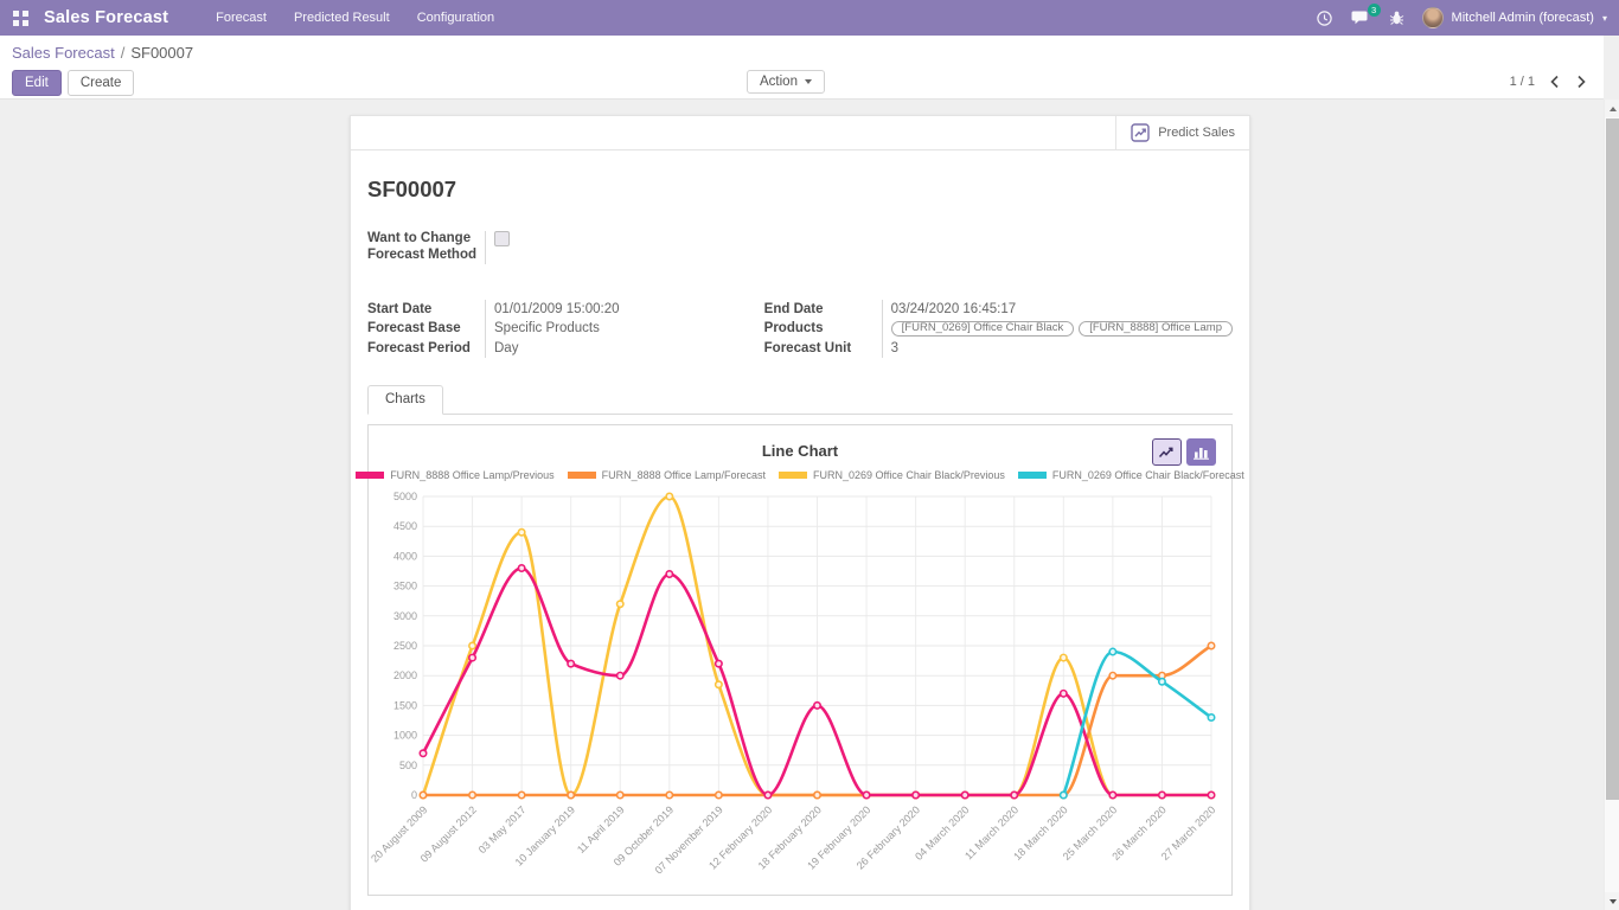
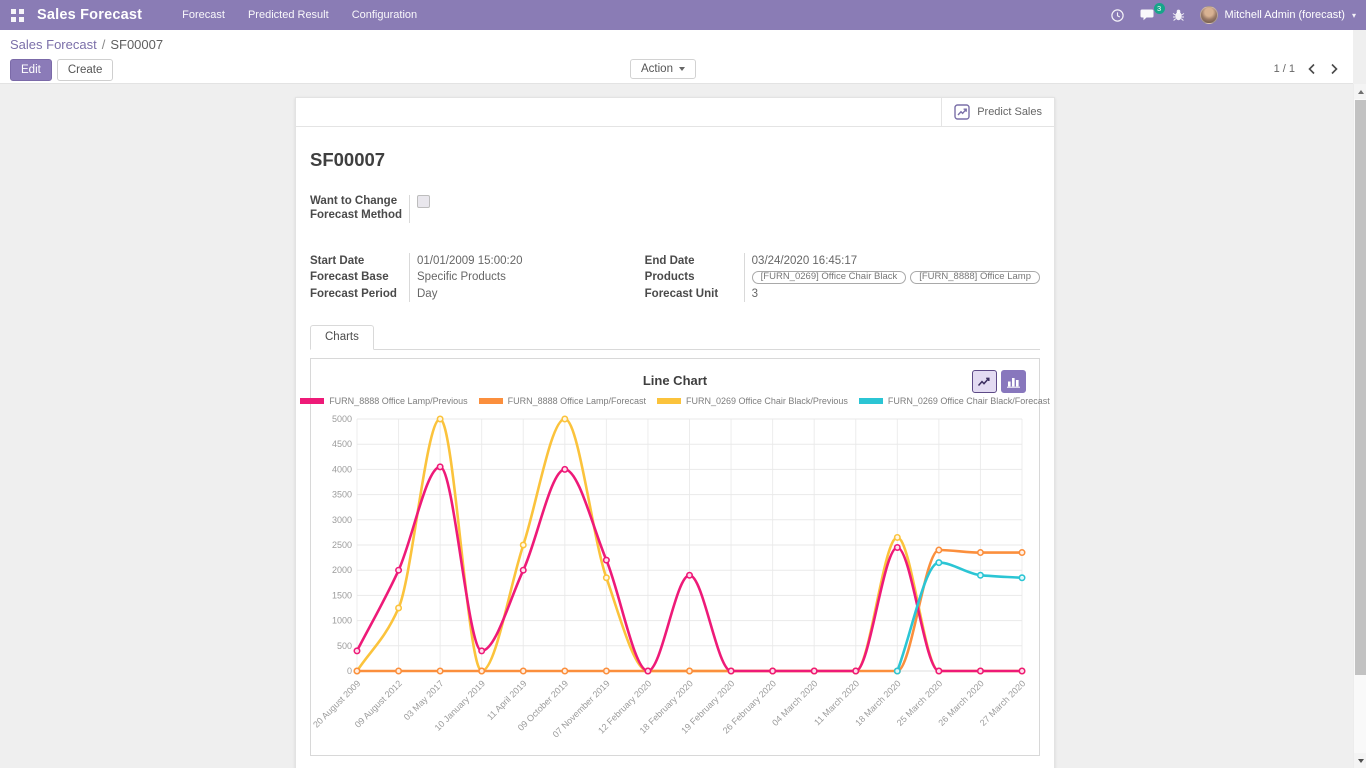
FURN_8888 Office Lamp/Previous/20 August 2009: 700 -> 400
FURN_8888 Office Lamp/Previous/09 August 2012: 2300 -> 2000
FURN_0269 Office Chair Black/Previous/09 August 2012: 2500 -> 1200
FURN_8888 Office Lamp/Previous/03 May 2017: 3800 -> 4000
FURN_0269 Office Chair Black/Previous/03 May 2017: 4400 -> 5000
FURN_8888 Office Lamp/Previous/10 January 2019: 2200 -> 400
FURN_0269 Office Chair Black/Previous/11 April 2019: 3200 -> 2500
FURN_8888 Office Lamp/Previous/09 October 2019: 3700 -> 4000
FURN_8888 Office Lamp/Previous/18 February 2020: 1500 -> 1900
FURN_8888 Office Lamp/Previous/18 March 2020: 1700 -> 2400
FURN_0269 Office Chair Black/Previous/18 March 2020: 2300 -> 2600
FURN_8888 Office Lamp/Forecast/25 March 2020: 2000 -> 2400
FURN_0269 Office Chair Black/Forecast/25 March 2020: 2400 -> 2200
FURN_8888 Office Lamp/Forecast/26 March 2020: 2000 -> 2400
FURN_8888 Office Lamp/Forecast/27 March 2020: 2500 -> 2400
FURN_0269 Office Chair Black/Forecast/27 March 2020: 1300 -> 1800
